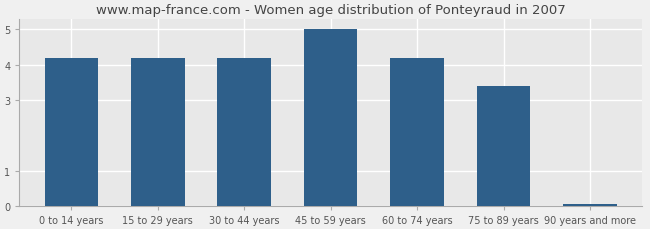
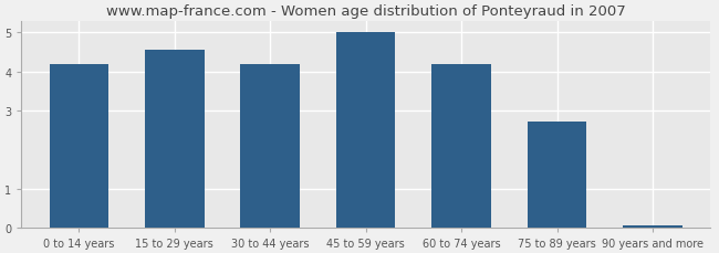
15 to 29 years: 4.20 -> 4.55
75 to 89 years: 3.40 -> 2.70
